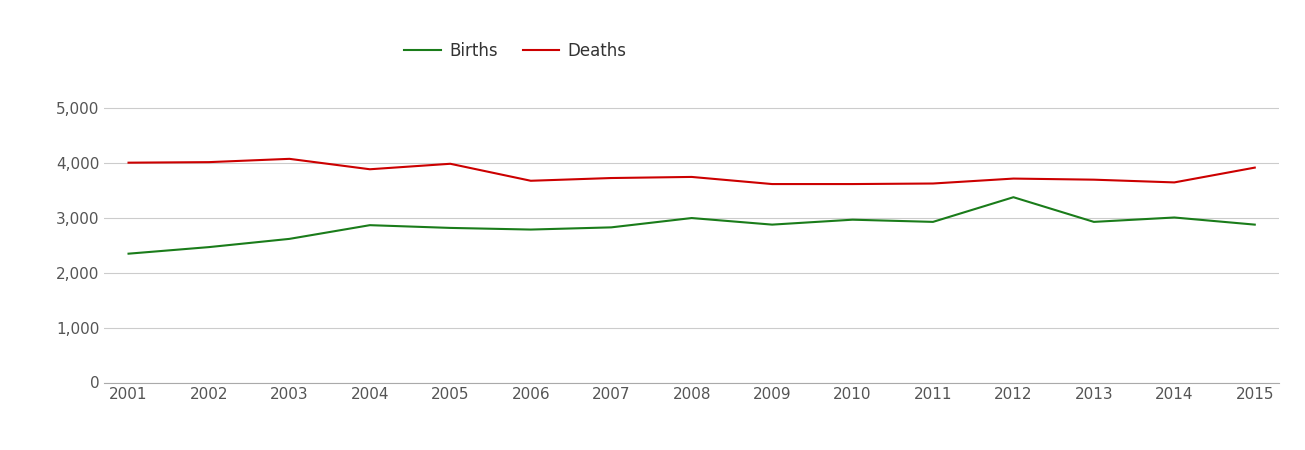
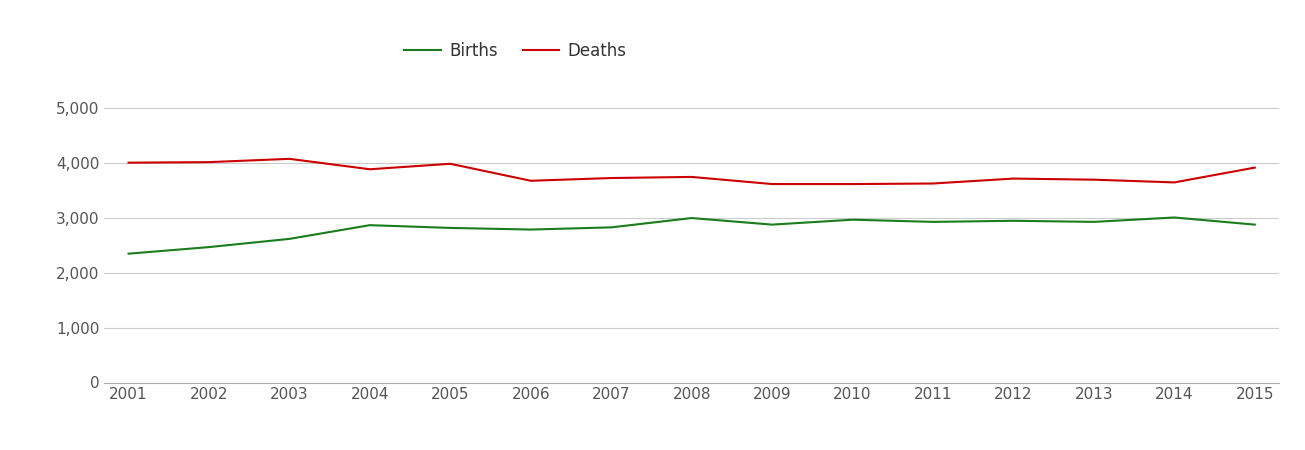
Births/2012: 3,380 -> 2,950
